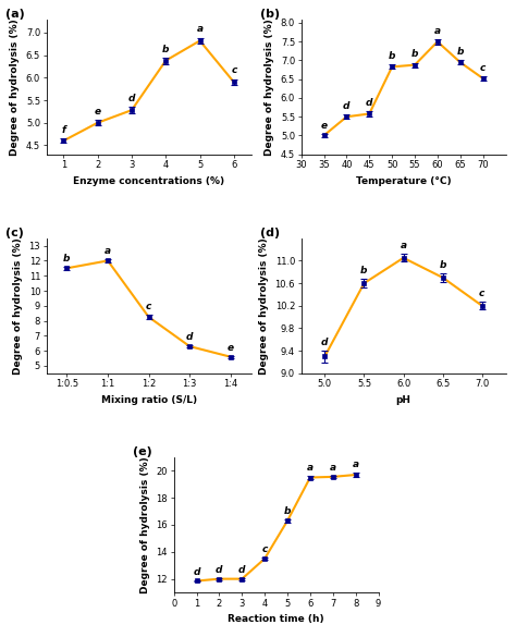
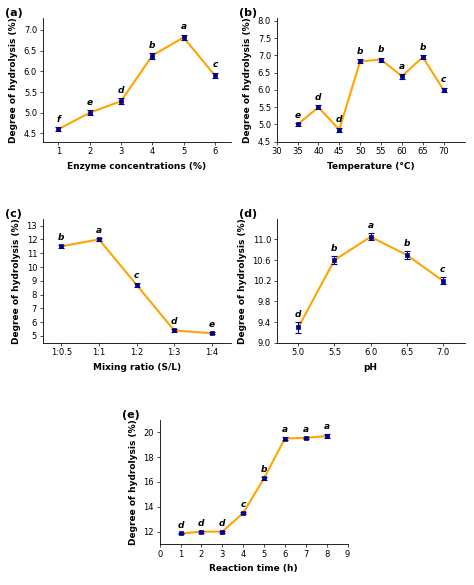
45: 5.58 -> 4.85
60: 7.50 -> 6.40
70: 6.52 -> 6.00
1:2: 8.2 -> 8.7
1:3: 6.3 -> 5.4
1:4: 5.6 -> 5.2
